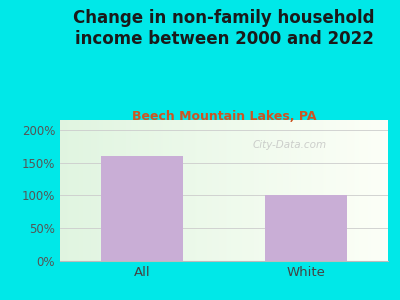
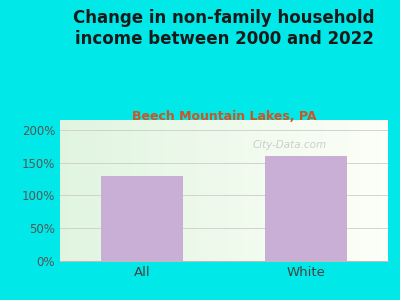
All: 160% -> 130%
White: 100% -> 160%
